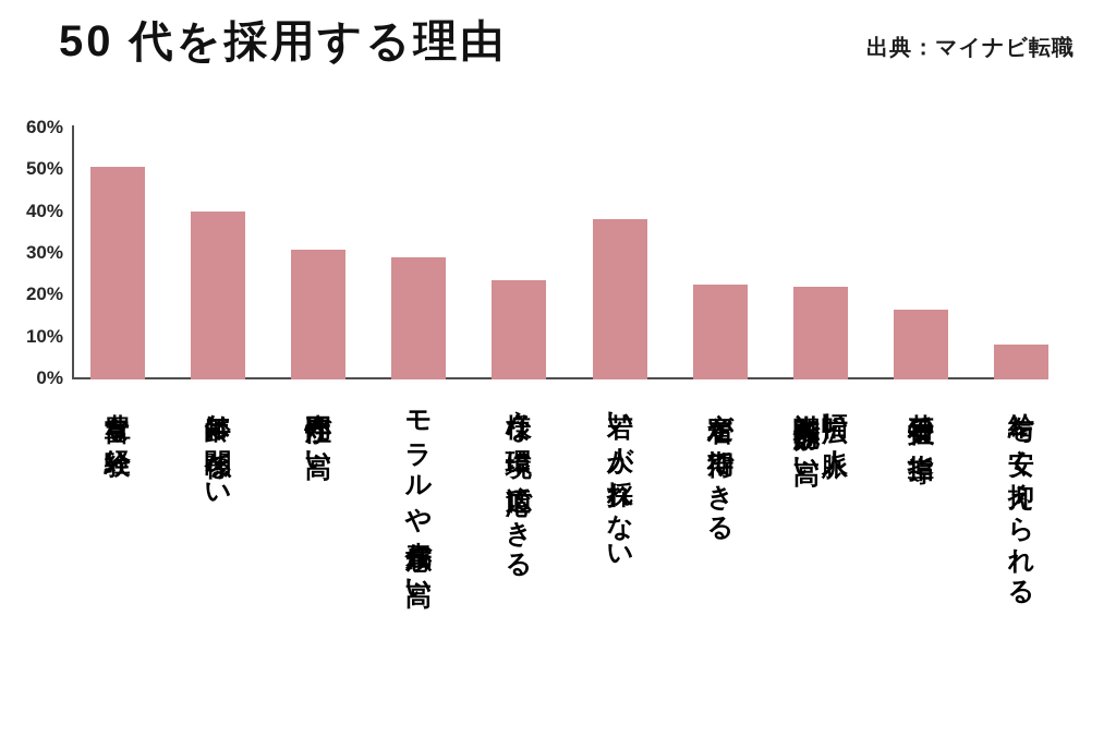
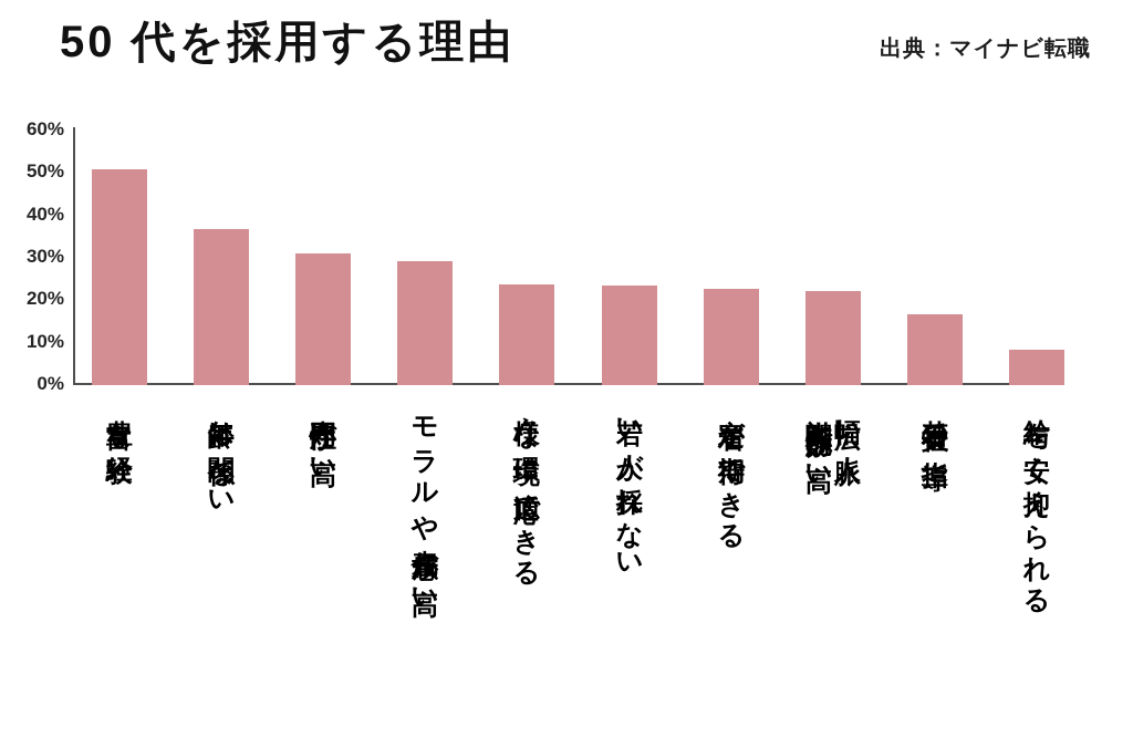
年齢は関係ない: 40% -> 36%
若い人が採れない: 38% -> 23%
